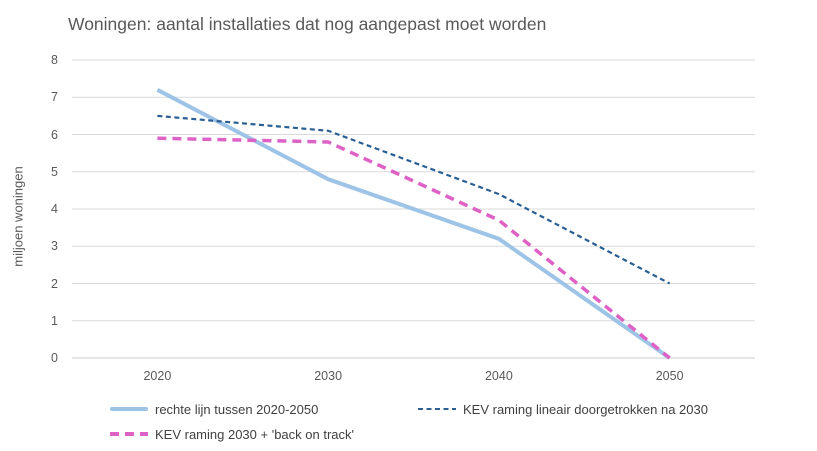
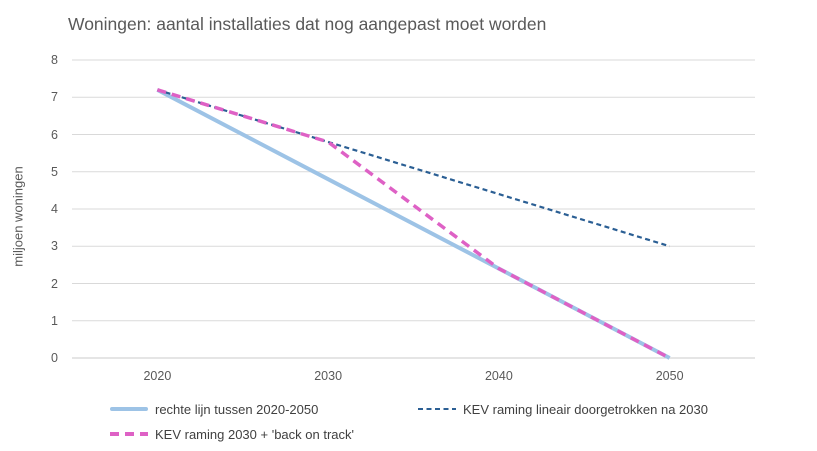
KEV raming lineair doorgetrokken na 2030/2020: 6.5 -> 7.2
KEV raming 2030 + 'back on track'/2020: 5.9 -> 7.2
KEV raming lineair doorgetrokken na 2030/2030: 6.1 -> 5.8
rechte lijn tussen 2020-2050/2040: 3.2 -> 2.4
KEV raming 2030 + 'back on track'/2040: 3.7 -> 2.4
KEV raming lineair doorgetrokken na 2030/2050: 2.0 -> 3.0
